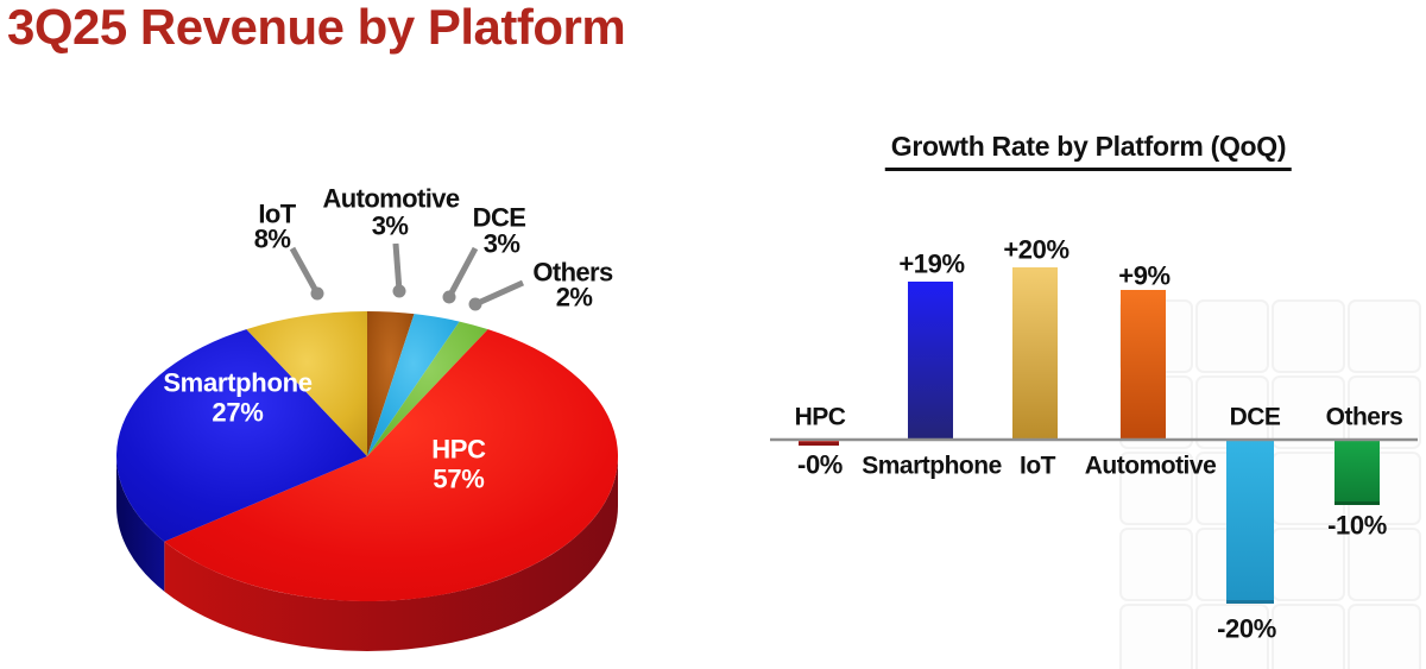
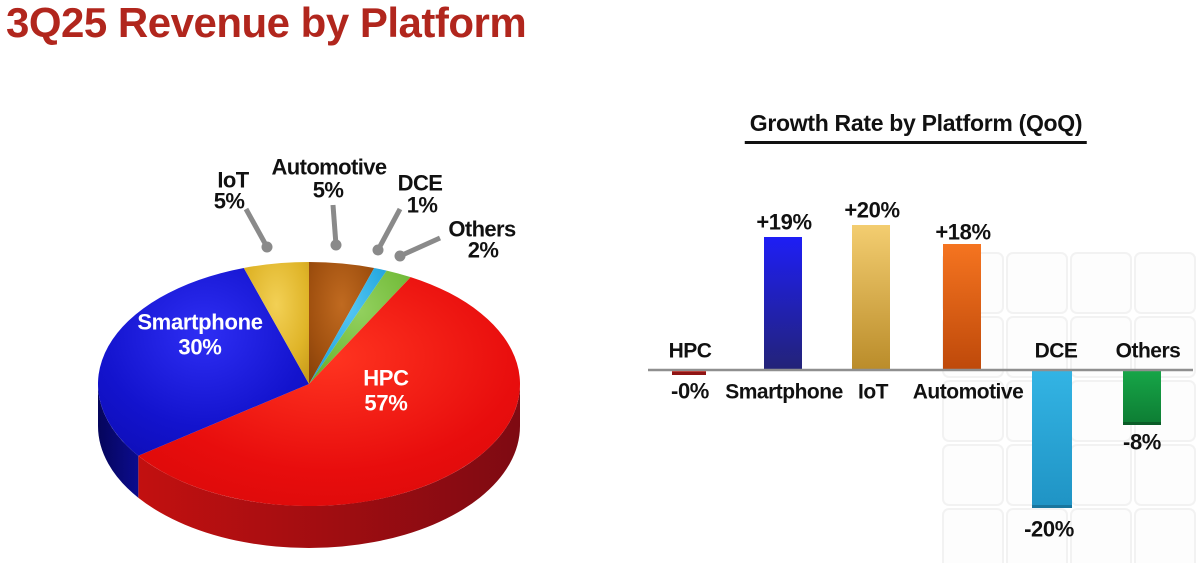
3Q25 Revenue by Platform/Smartphone: 27% -> 30%
3Q25 Revenue by Platform/IoT: 8% -> 5%
3Q25 Revenue by Platform/Automotive: 3% -> 5%
3Q25 Revenue by Platform/DCE: 3% -> 1%
Growth Rate by Platform (QoQ)/Automotive: +9% -> +18%
Growth Rate by Platform (QoQ)/Others: -10% -> -8%
